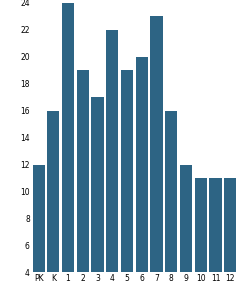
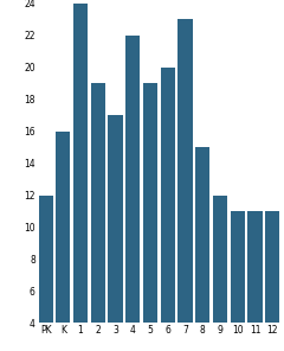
8: 16 -> 15
